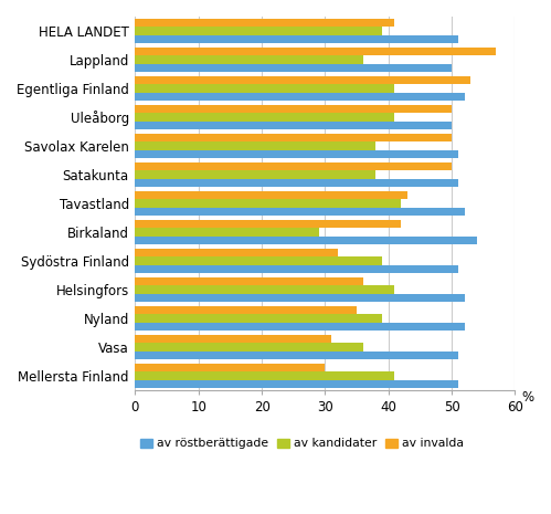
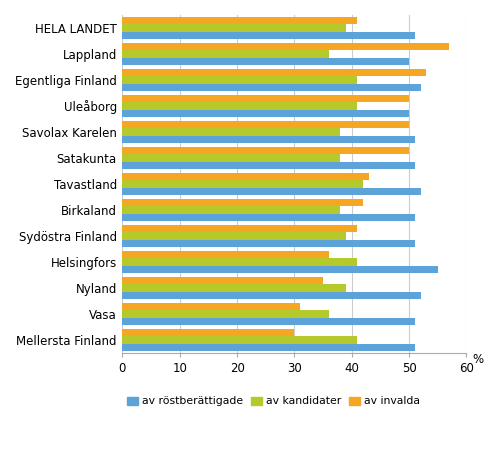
av kandidater/Birkaland: 29 -> 38
av röstberättigade/Birkaland: 54 -> 51
av invalda/Sydöstra Finland: 32 -> 41
av röstberättigade/Helsingfors: 52 -> 55
